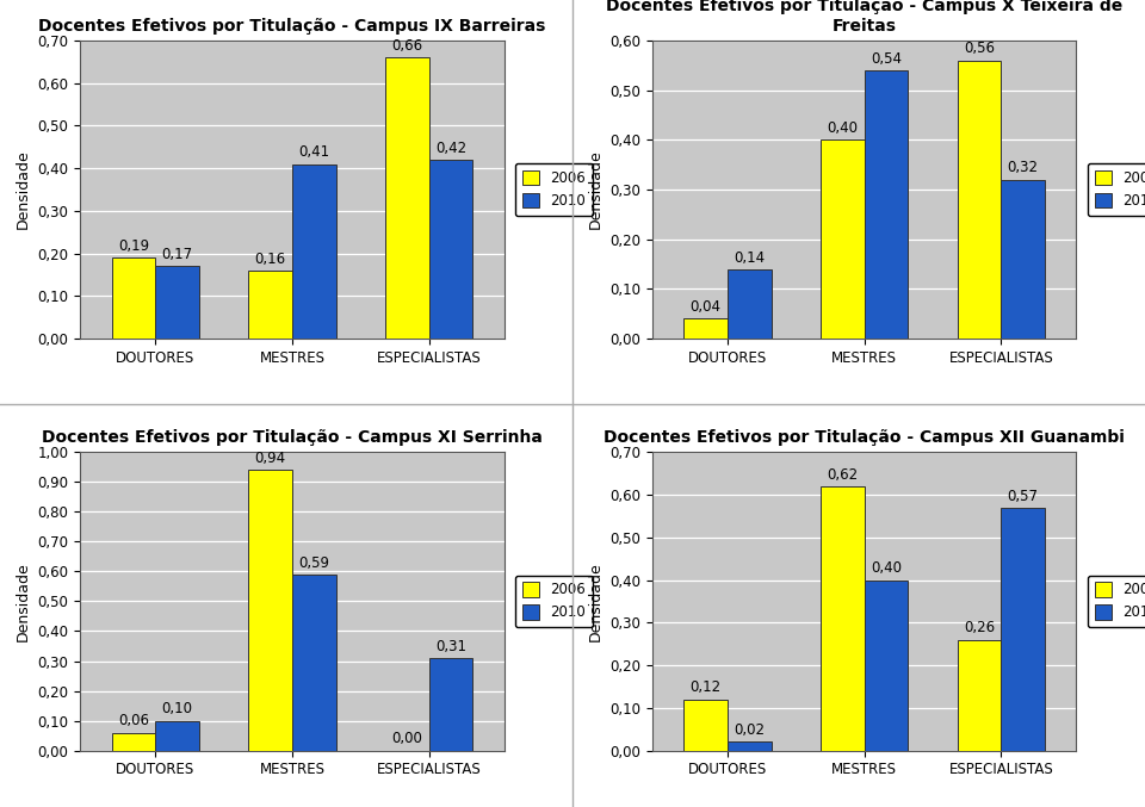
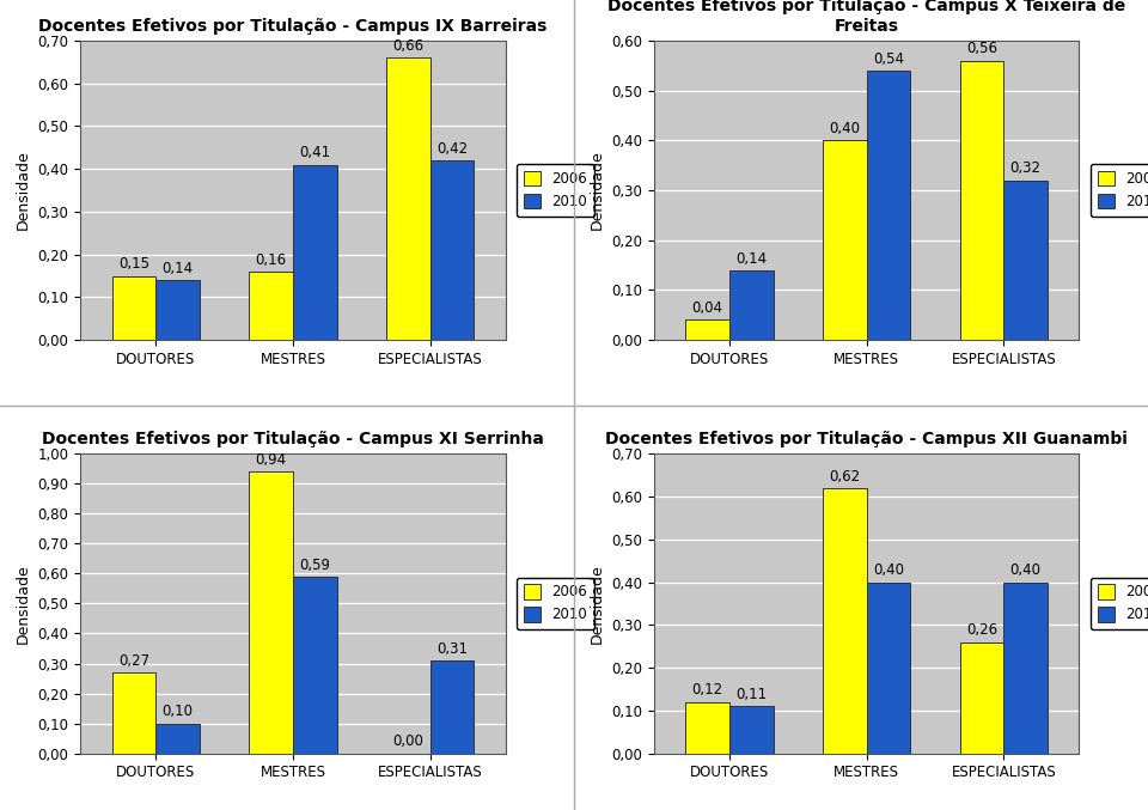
Docentes Efetivos por Titulação - Campus IX Barreiras/2006/DOUTORES: 0,19 -> 0,15
Docentes Efetivos por Titulação - Campus IX Barreiras/2010/DOUTORES: 0,17 -> 0,14
Docentes Efetivos por Titulação - Campus XI Serrinha/2006/DOUTORES: 0,06 -> 0,27
Docentes Efetivos por Titulação - Campus XII Guanambi/2010/DOUTORES: 0,02 -> 0,11
Docentes Efetivos por Titulação - Campus XII Guanambi/2010/ESPECIALISTAS: 0,57 -> 0,40
